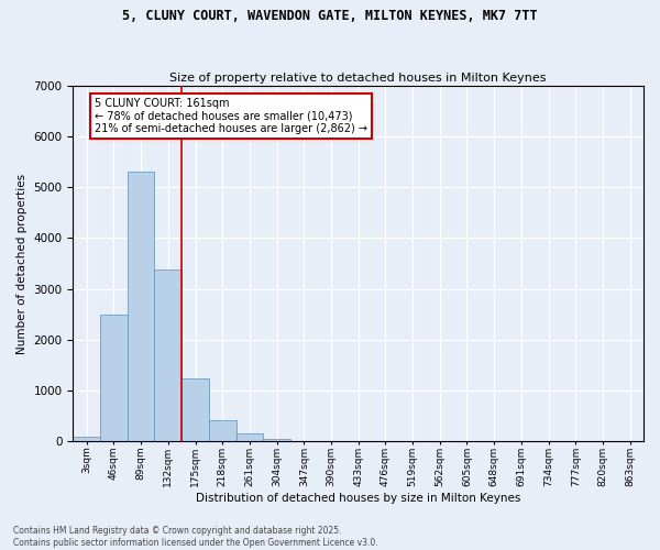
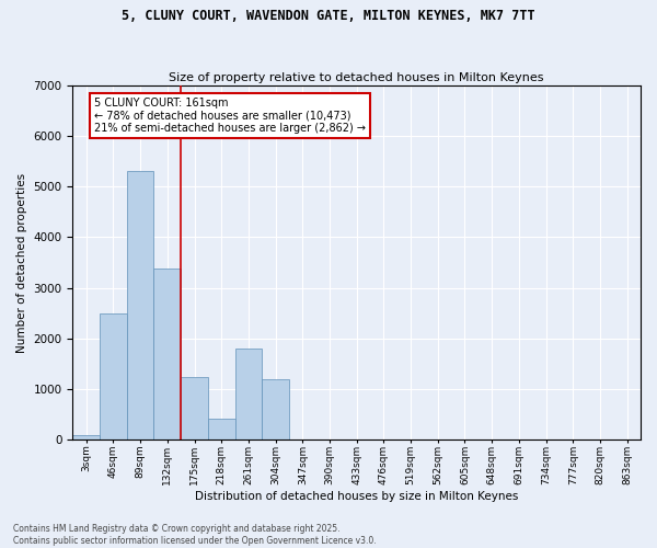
261sqm: 170 -> 1800
304sqm: 60 -> 1200
